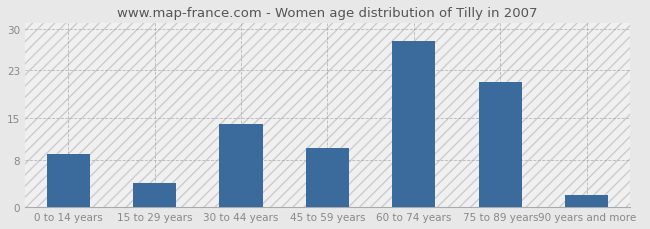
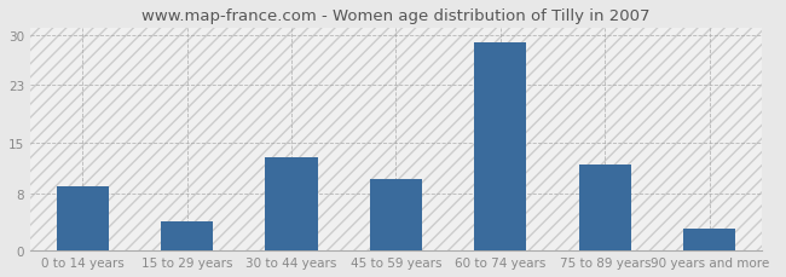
30 to 44 years: 14 -> 13
60 to 74 years: 28 -> 29
75 to 89 years: 21 -> 12
90 years and more: 2 -> 3
